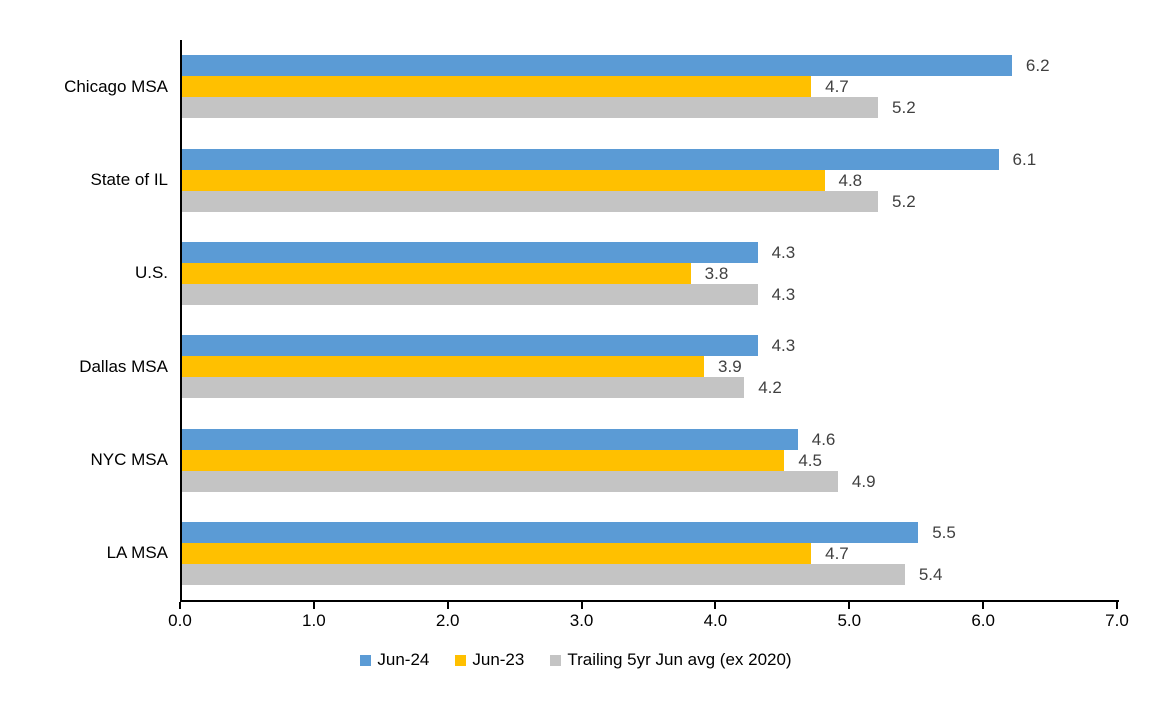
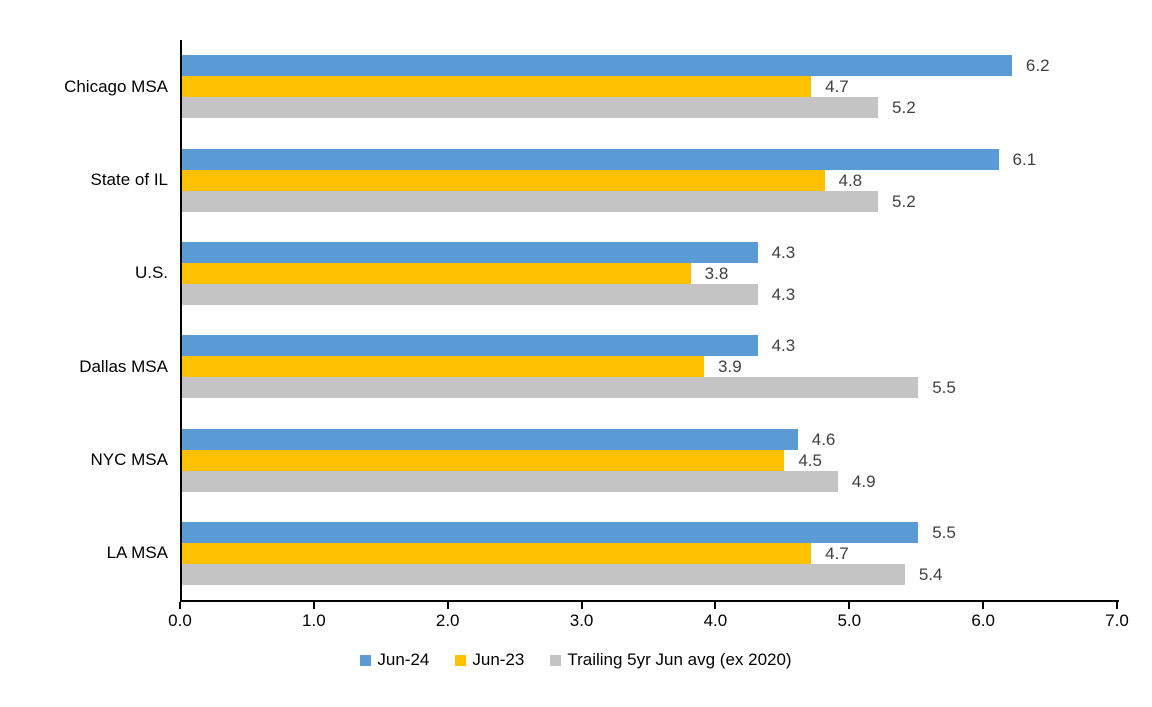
Trailing 5yr Jun avg (ex 2020)/Dallas MSA: 4.2 -> 5.5
